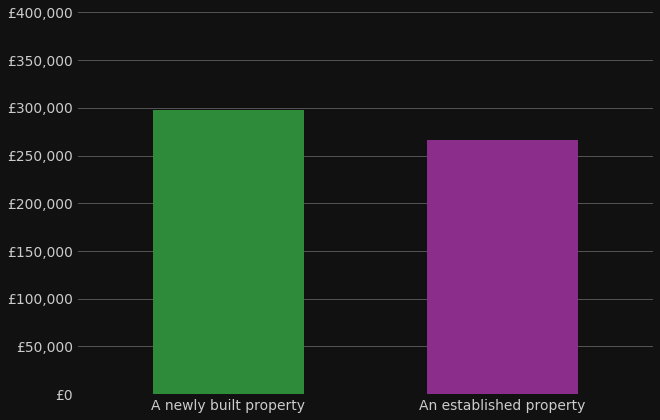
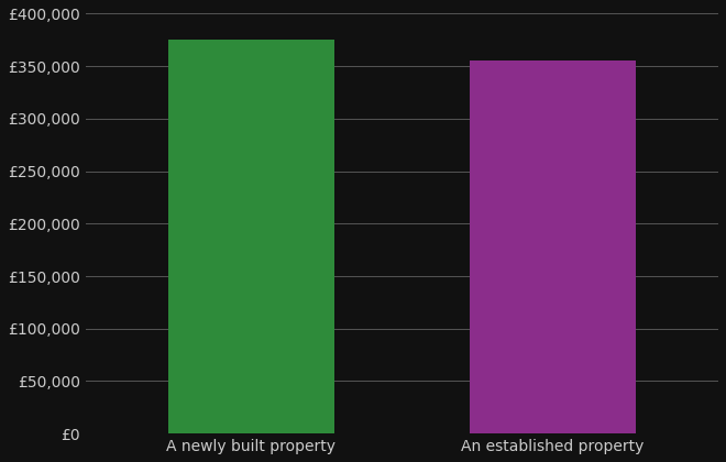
A newly built property: £298,000 -> £375,000
An established property: £266,000 -> £355,000
